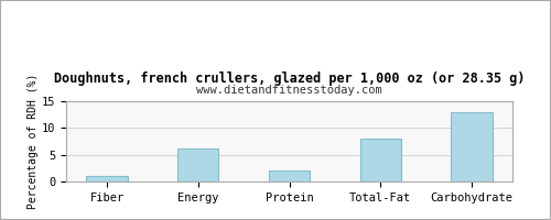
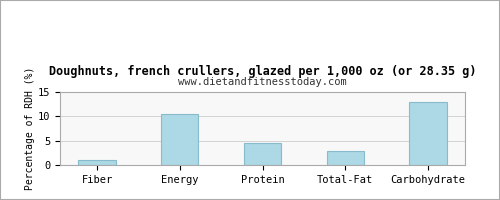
Energy: 6.2 -> 10.5
Protein: 2.1 -> 4.5
Total-Fat: 8.0 -> 3.0
